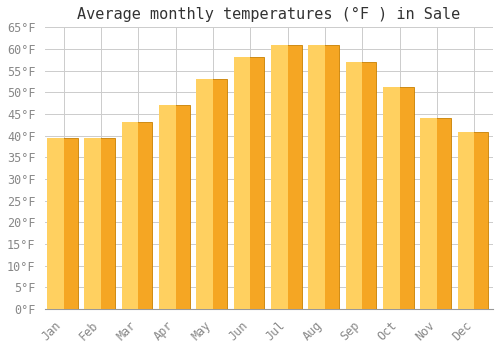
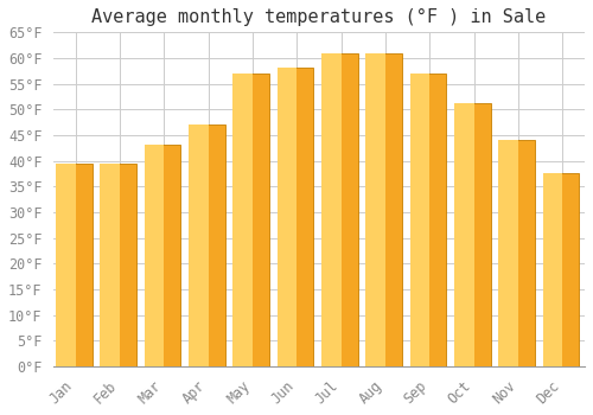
May: 53.1°F -> 57.0°F
Dec: 40.8°F -> 37.5°F
